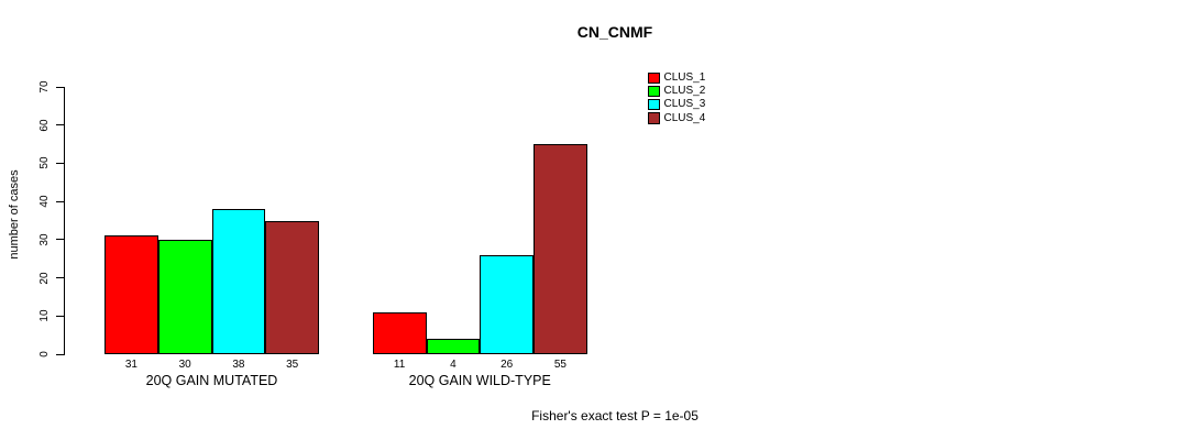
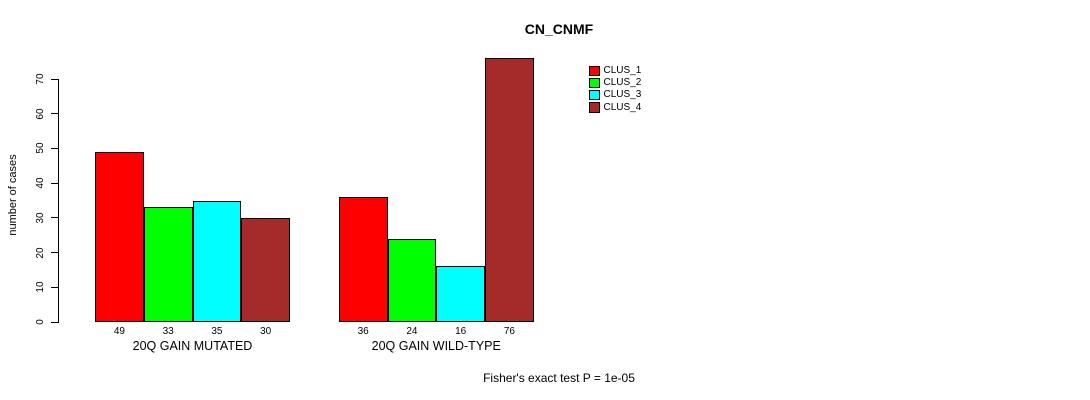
CLUS_1/20Q GAIN MUTATED: 31 -> 49
CLUS_2/20Q GAIN MUTATED: 30 -> 33
CLUS_3/20Q GAIN MUTATED: 38 -> 35
CLUS_4/20Q GAIN MUTATED: 35 -> 30
CLUS_1/20Q GAIN WILD-TYPE: 11 -> 36
CLUS_2/20Q GAIN WILD-TYPE: 4 -> 24
CLUS_3/20Q GAIN WILD-TYPE: 26 -> 16
CLUS_4/20Q GAIN WILD-TYPE: 55 -> 76
